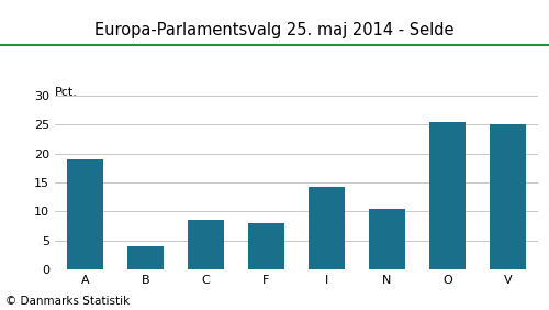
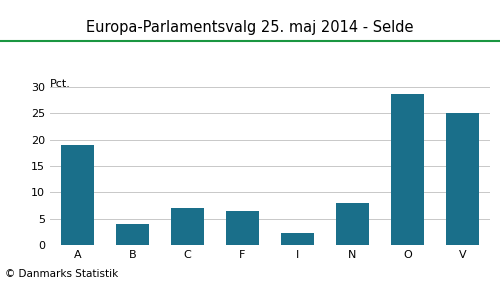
C: 8.6 -> 7.0
F: 8.0 -> 6.5
I: 14.2 -> 2.3
N: 10.4 -> 8.0
O: 25.4 -> 28.6
